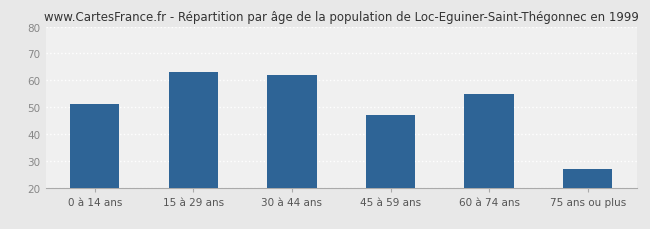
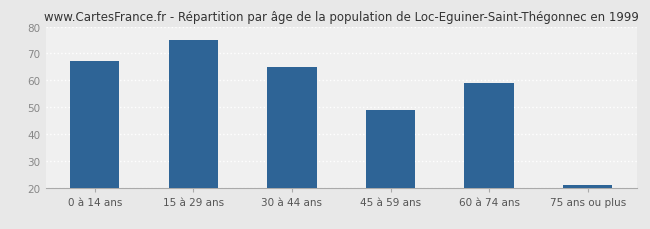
0 à 14 ans: 51 -> 67
15 à 29 ans: 63 -> 75
30 à 44 ans: 62 -> 65
45 à 59 ans: 47 -> 49
60 à 74 ans: 55 -> 59
75 ans ou plus: 27 -> 21
